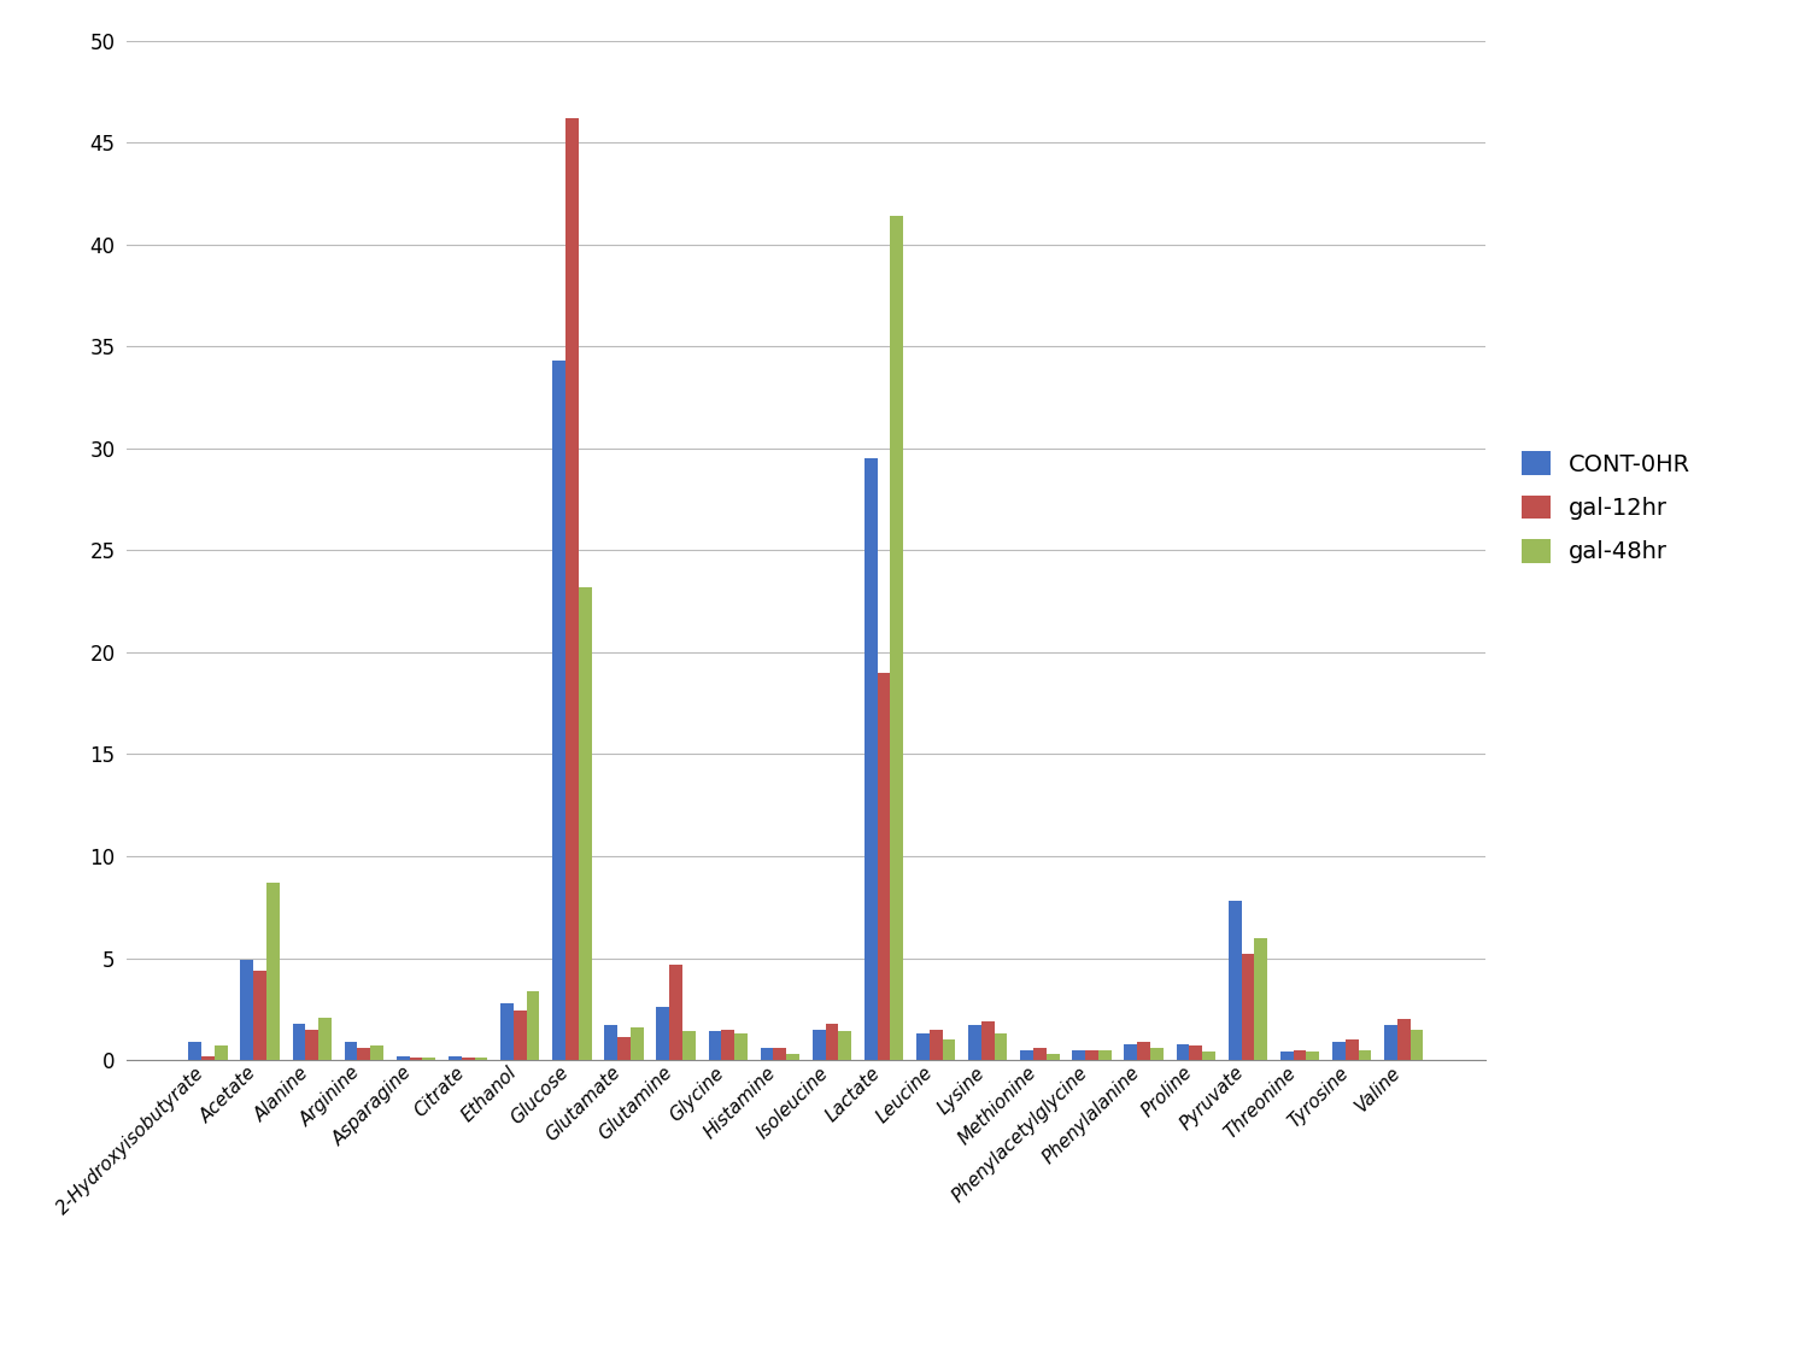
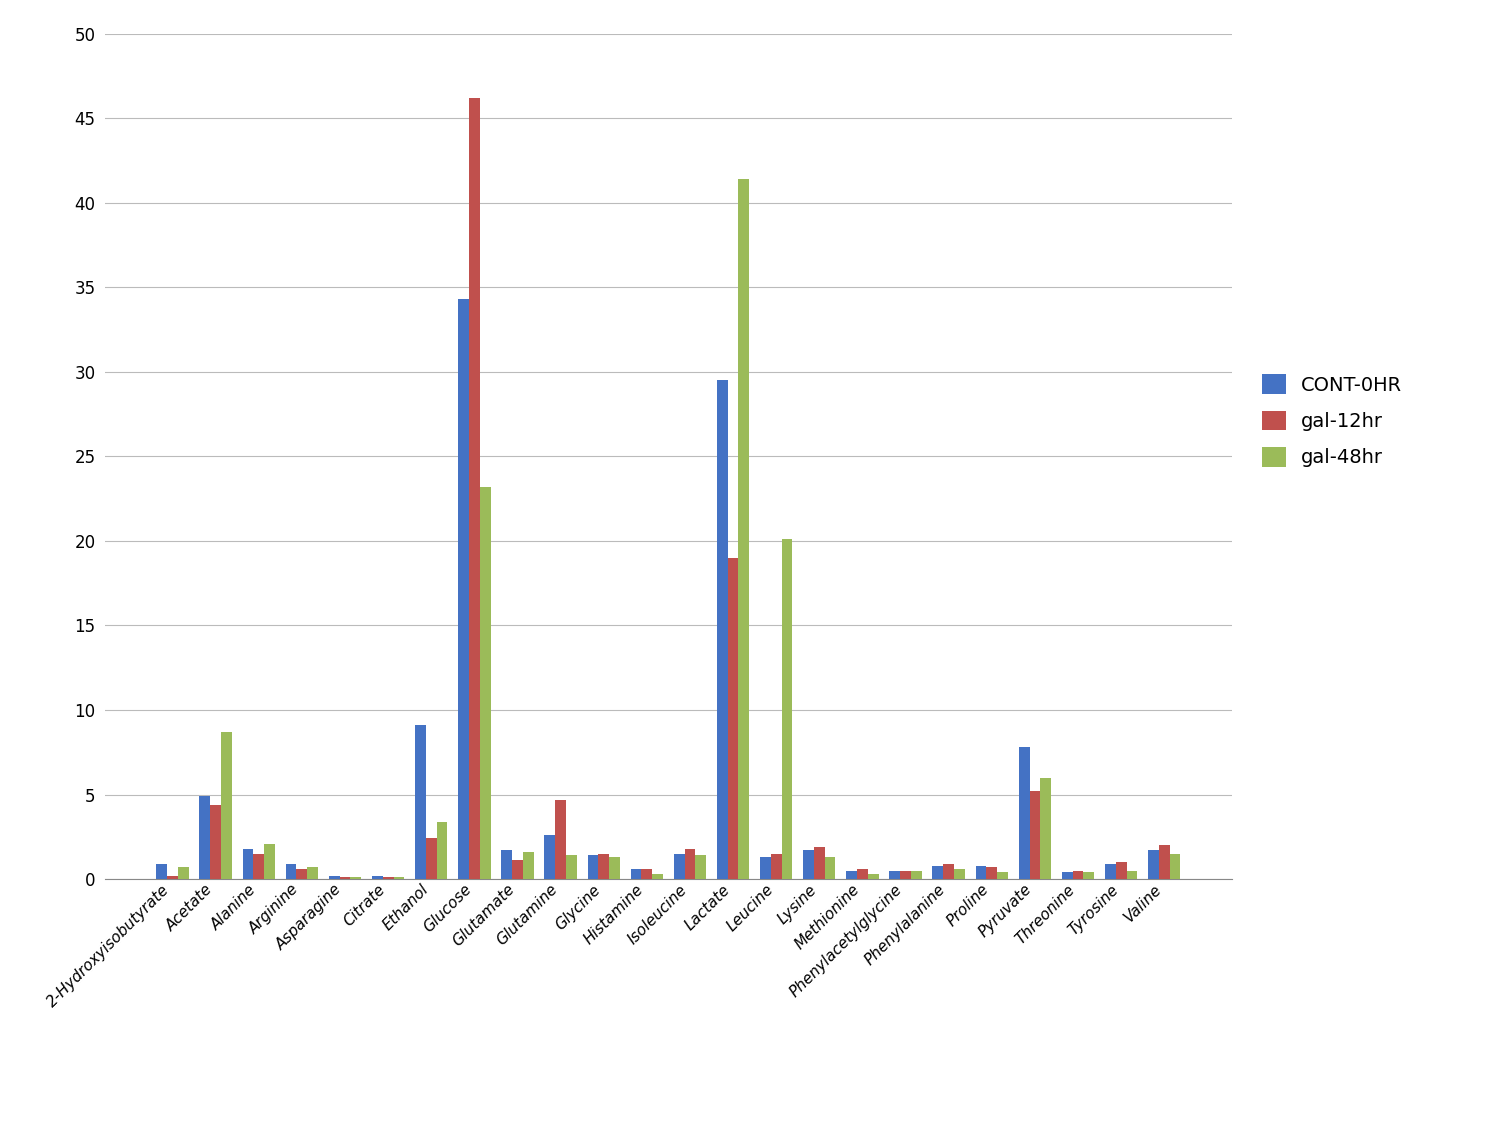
CONT-0HR/Ethanol: 2.8 -> 9.1
gal-48hr/Leucine: 1.0 -> 20.1
